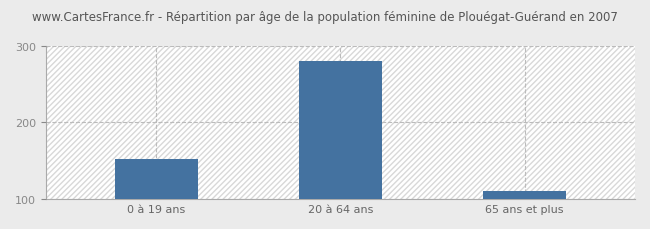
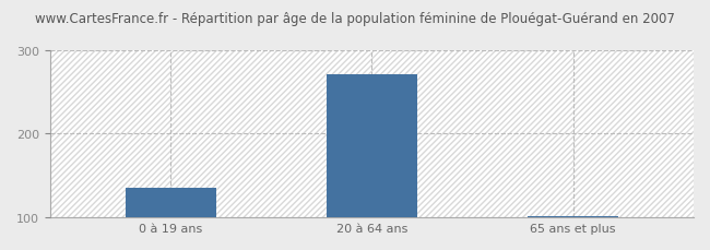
0 à 19 ans: 152 -> 136
20 à 64 ans: 280 -> 271
65 ans et plus: 110 -> 102
